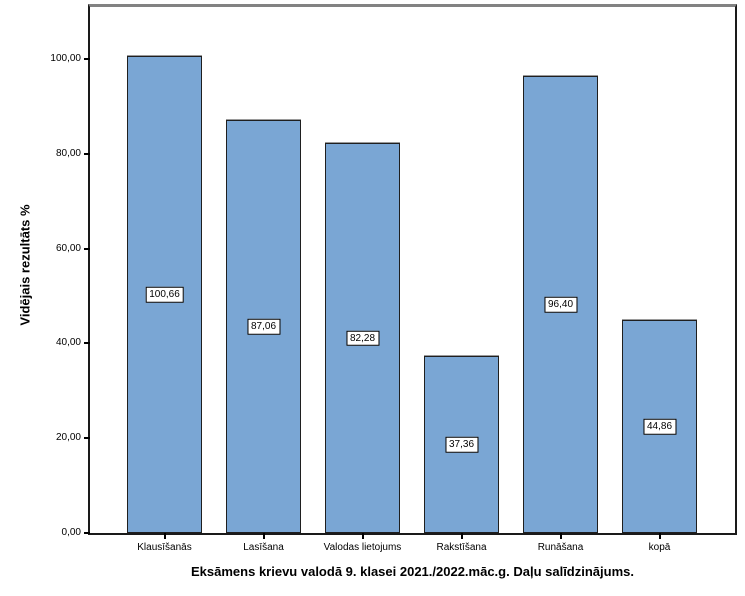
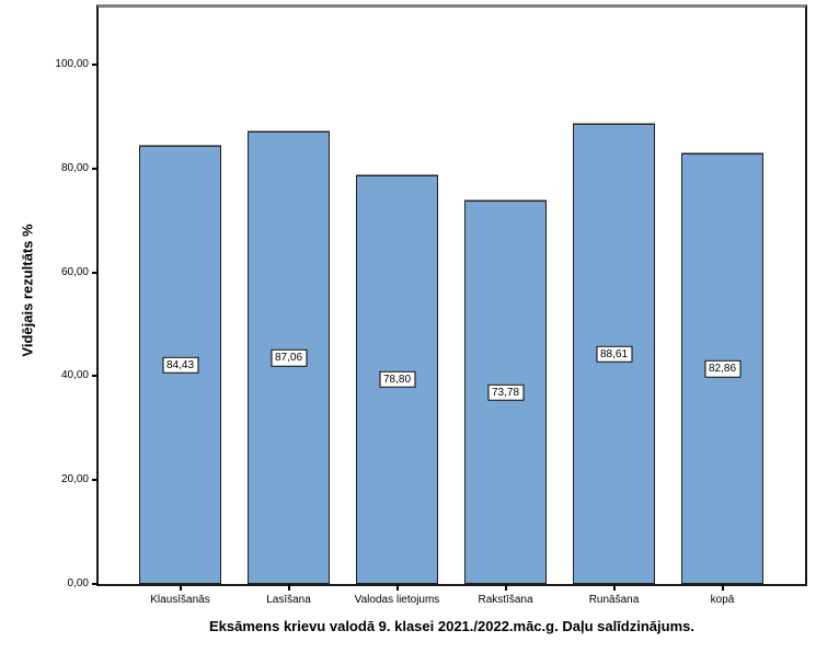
Klausīšanās: 100,66 -> 84,43
Valodas lietojums: 82,28 -> 78,80
Rakstīšana: 37,36 -> 73,78
Runāšana: 96,40 -> 88,61
kopā: 44,86 -> 82,86
